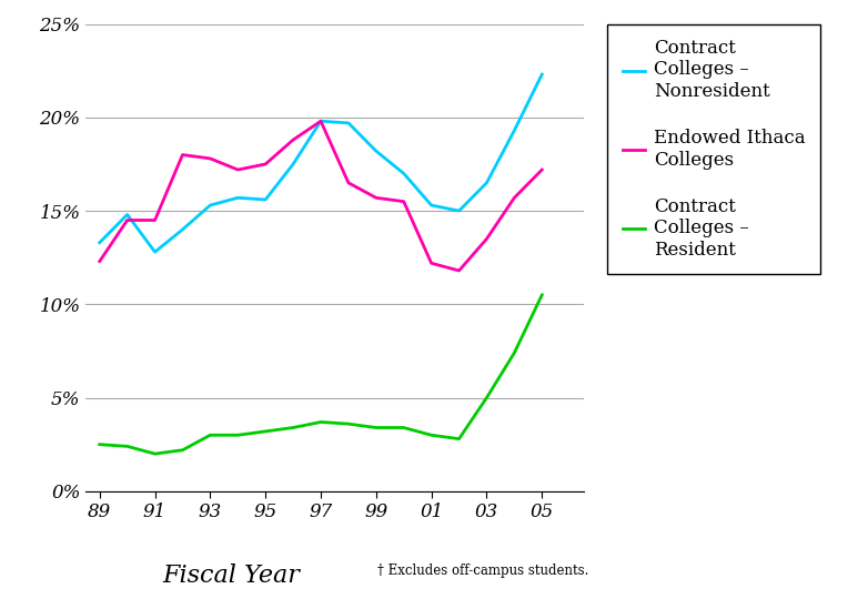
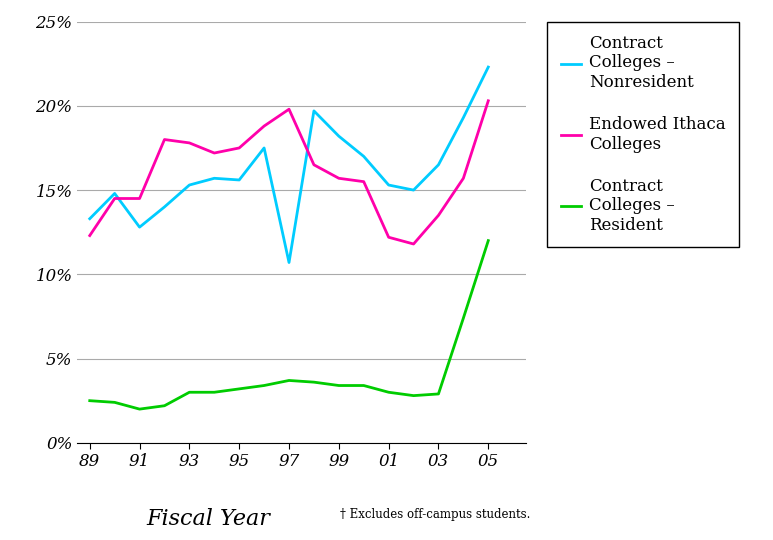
Contract Colleges – Nonresident/97: 19.8% -> 10.7%
Contract Colleges – Resident/03: 5.0% -> 2.9%
Endowed Ithaca Colleges/05: 17.2% -> 20.3%
Contract Colleges – Resident/05: 10.5% -> 12.0%
